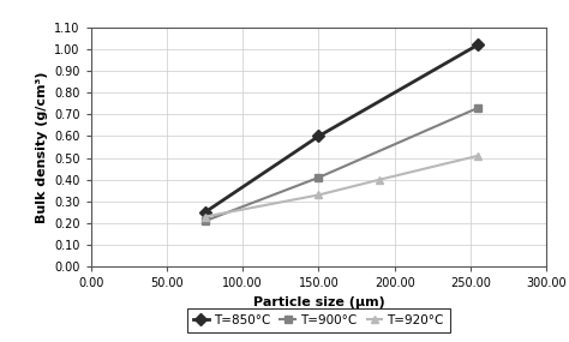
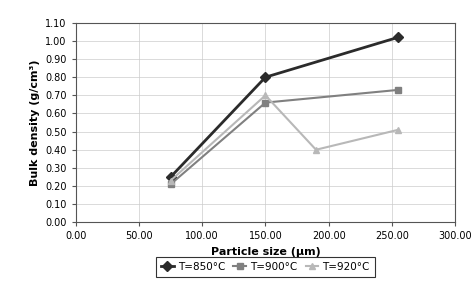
T=850°C/150.00: 0.60 -> 0.80
T=900°C/150.00: 0.41 -> 0.66
T=920°C/150.00: 0.33 -> 0.70
